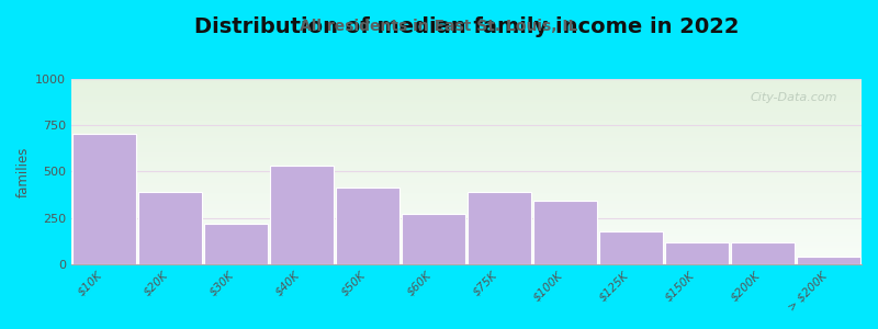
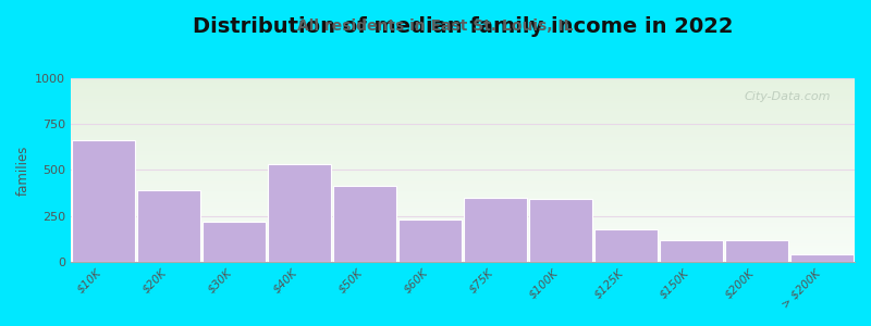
$10K: 700 -> 660
$60K: 270 -> 230
$75K: 390 -> 350
